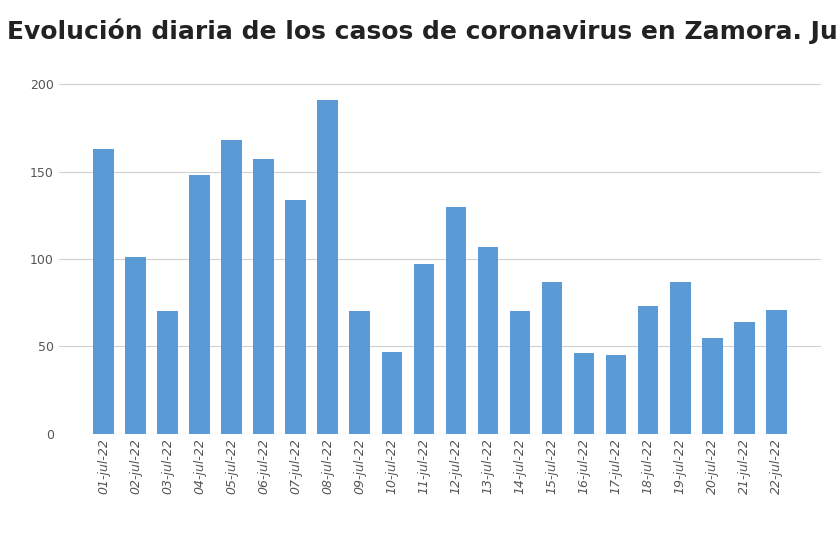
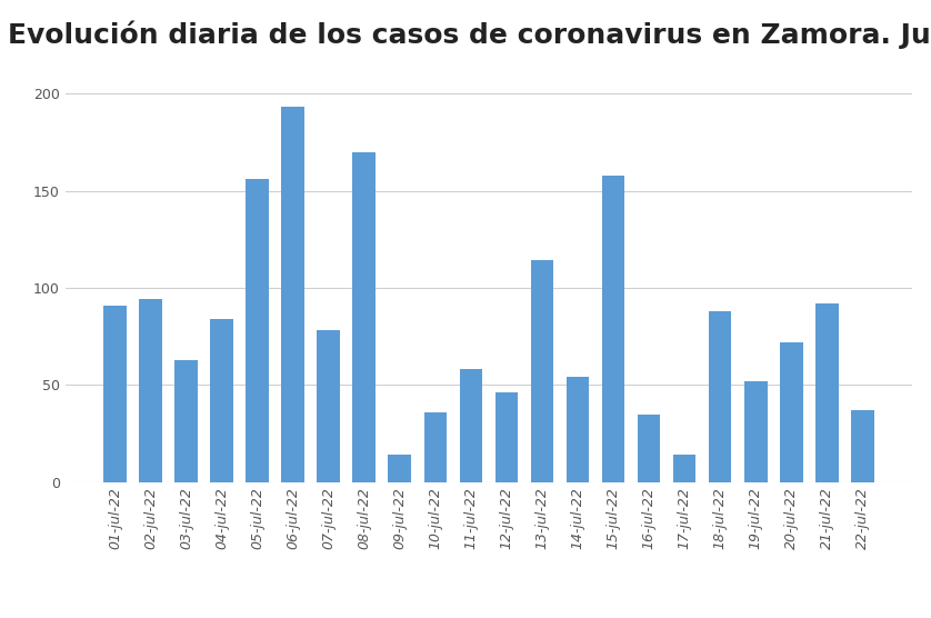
01-jul-22: 163 -> 91
02-jul-22: 101 -> 94
03-jul-22: 70 -> 63
04-jul-22: 148 -> 84
05-jul-22: 168 -> 156
06-jul-22: 157 -> 193
07-jul-22: 134 -> 78
08-jul-22: 191 -> 170
09-jul-22: 70 -> 14
10-jul-22: 47 -> 36
11-jul-22: 97 -> 58
12-jul-22: 130 -> 46
13-jul-22: 107 -> 114
14-jul-22: 70 -> 54
15-jul-22: 87 -> 158
16-jul-22: 46 -> 35
17-jul-22: 45 -> 14
18-jul-22: 73 -> 88
19-jul-22: 87 -> 52
20-jul-22: 55 -> 72
21-jul-22: 64 -> 92
22-jul-22: 71 -> 37
